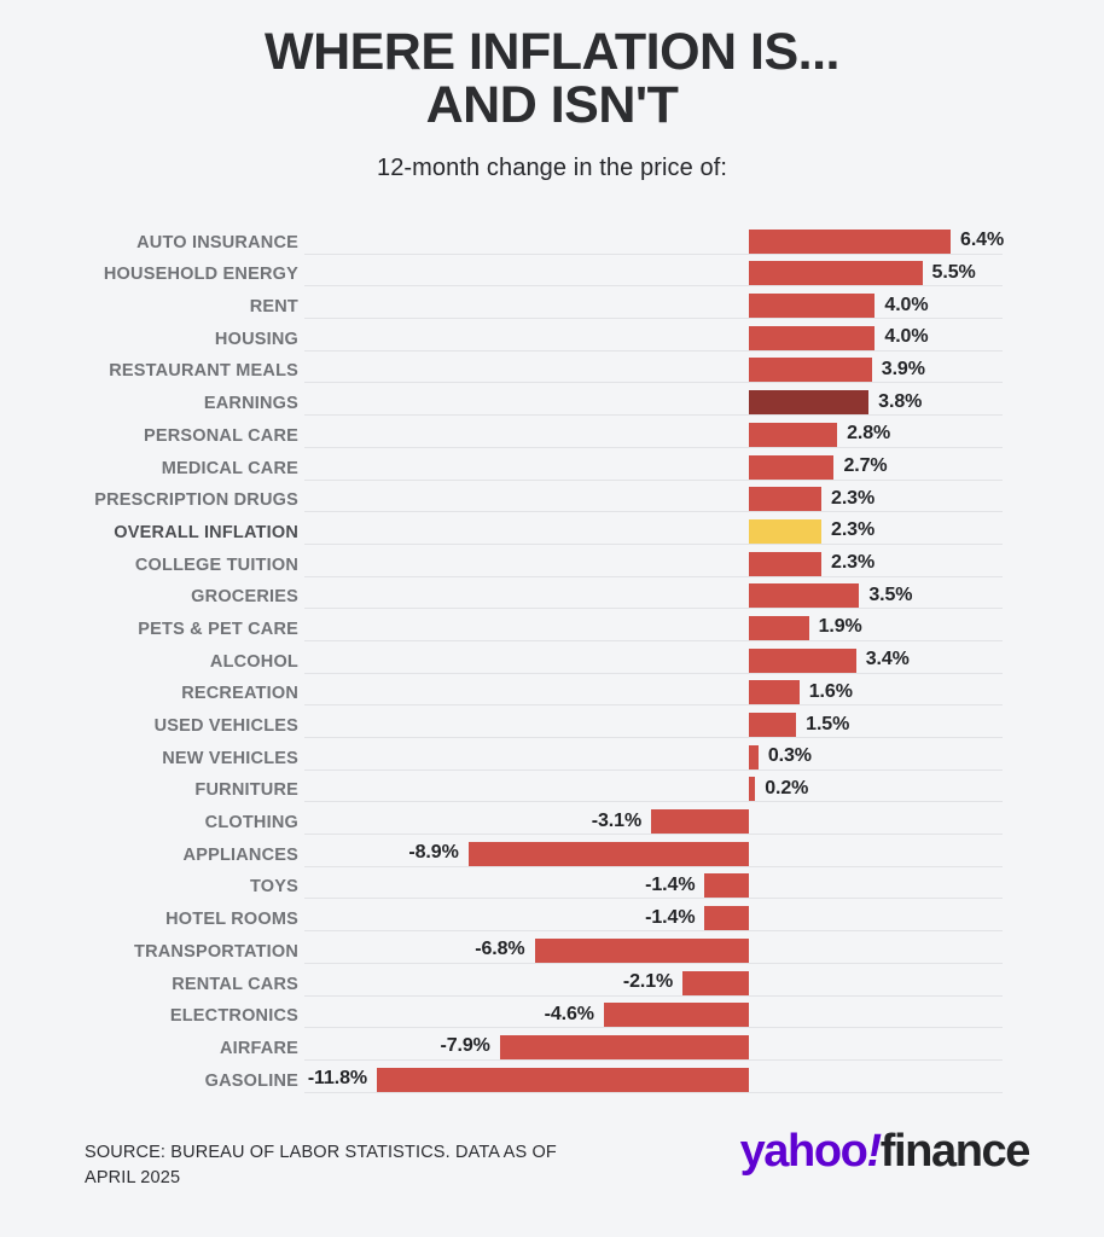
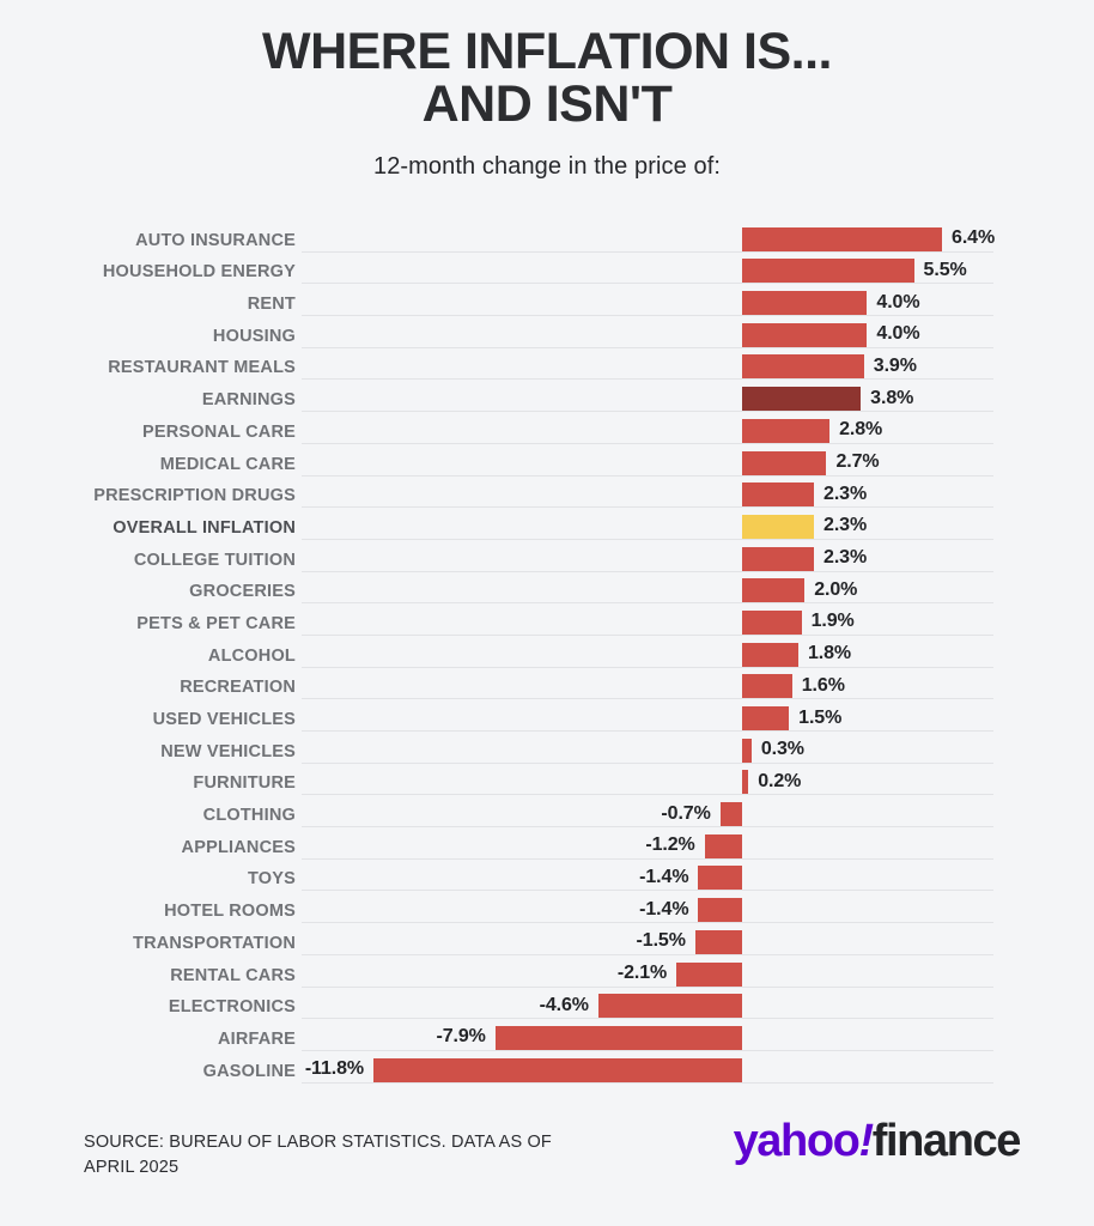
GROCERIES: 3.5% -> 2.0%
ALCOHOL: 3.4% -> 1.8%
CLOTHING: -3.1% -> -0.7%
APPLIANCES: -8.9% -> -1.2%
TRANSPORTATION: -6.8% -> -1.5%
